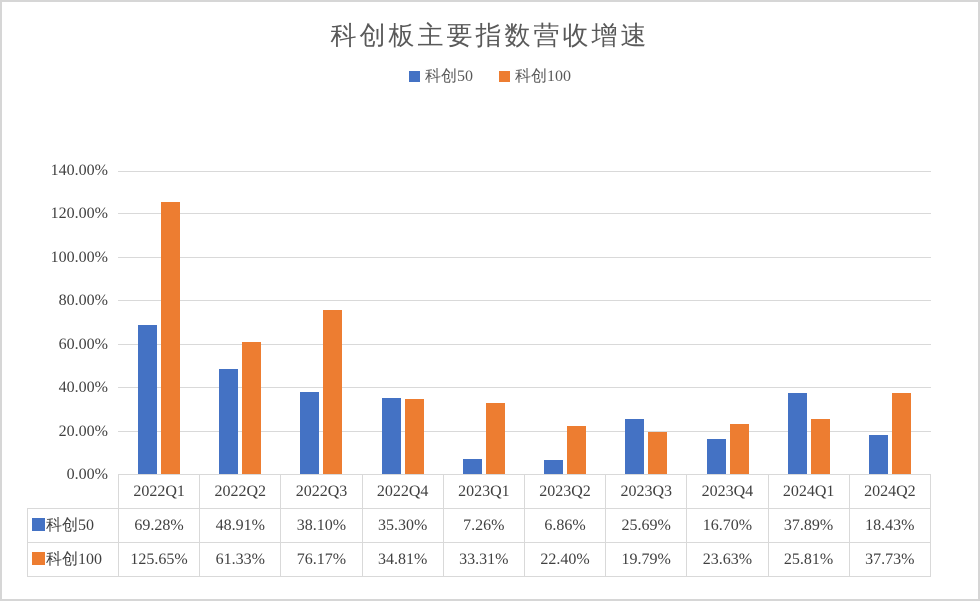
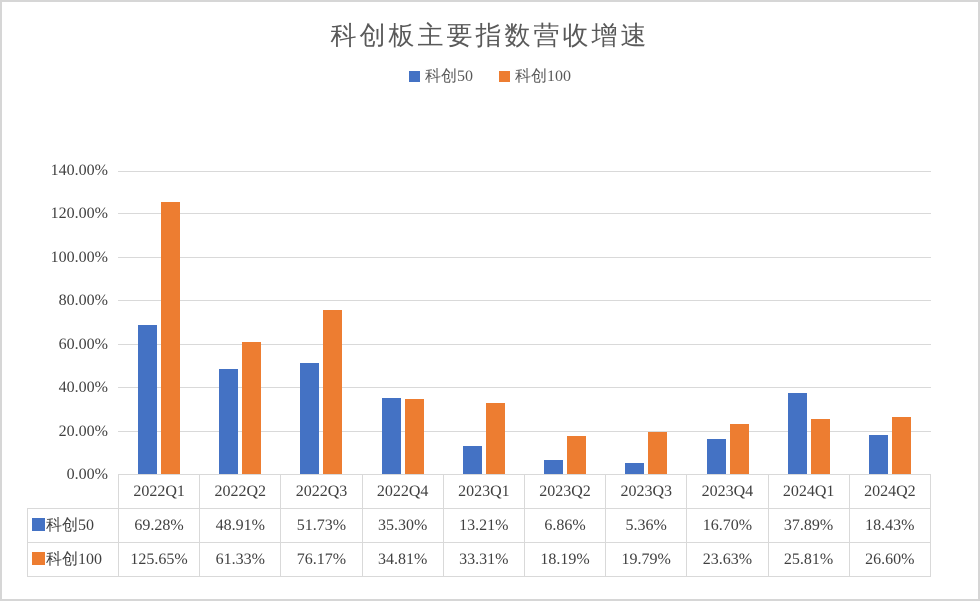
科创50/2022Q3: 38.10% -> 51.73%
科创50/2023Q1: 7.26% -> 13.21%
科创100/2023Q2: 22.40% -> 18.19%
科创50/2023Q3: 25.69% -> 5.36%
科创100/2024Q2: 37.73% -> 26.60%
